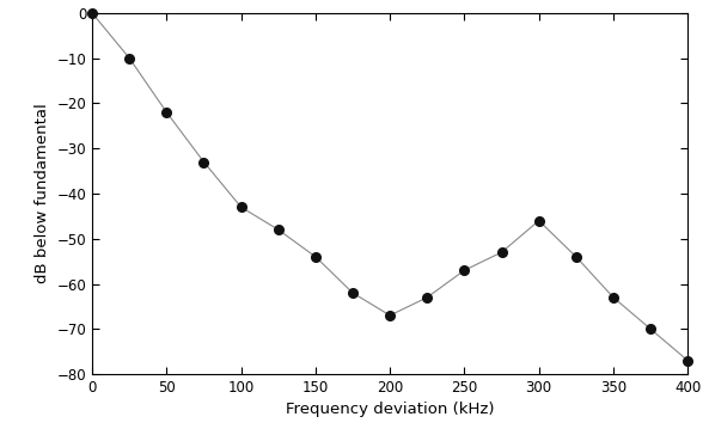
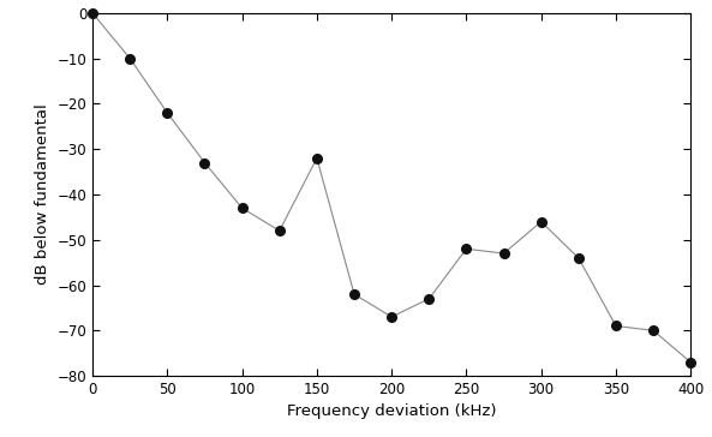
150: -54 -> -32
250: -57 -> -52
350: -63 -> -69
